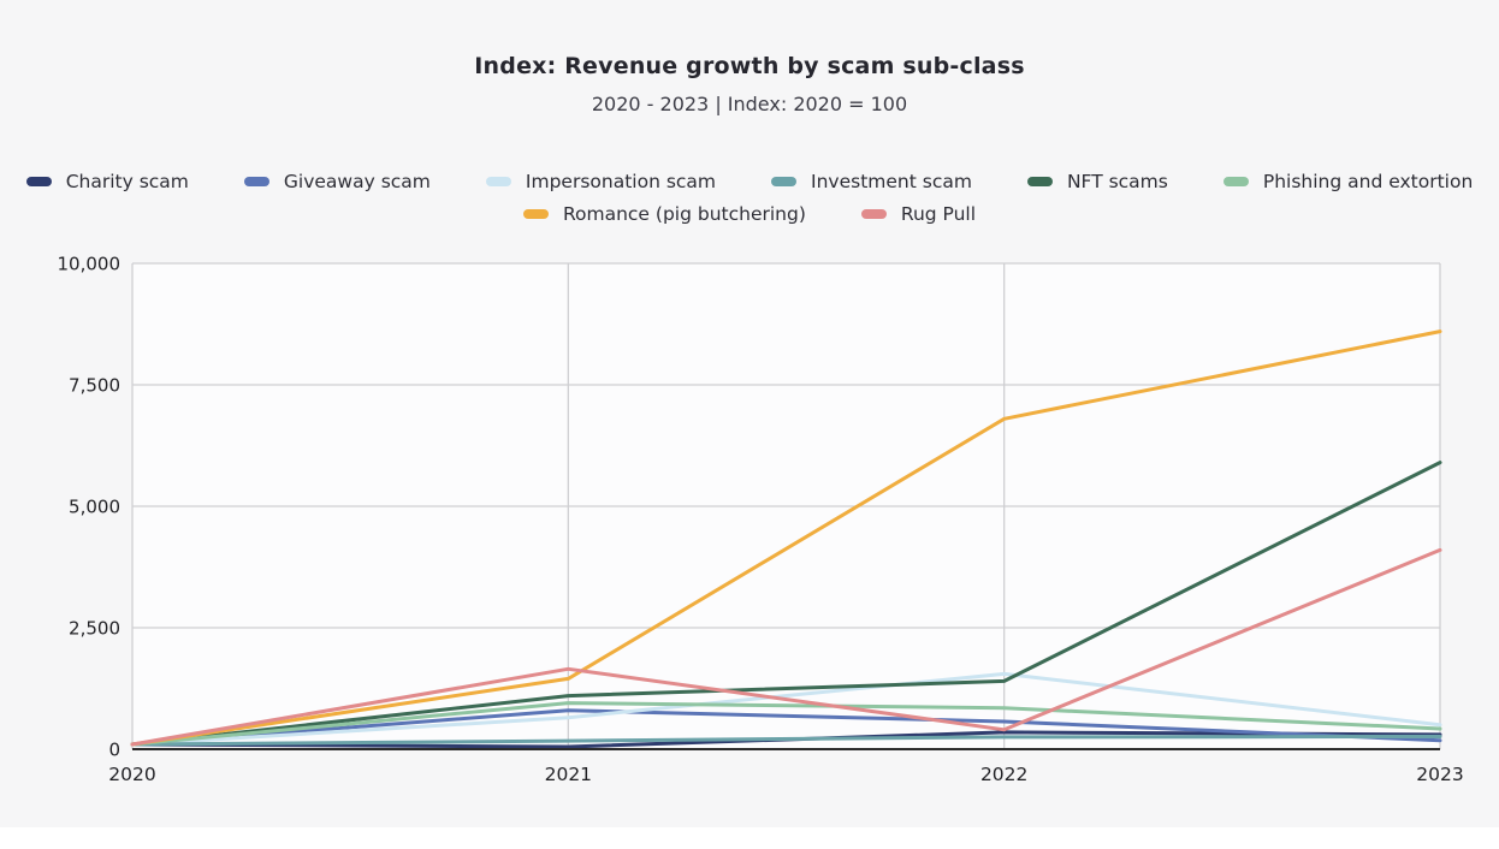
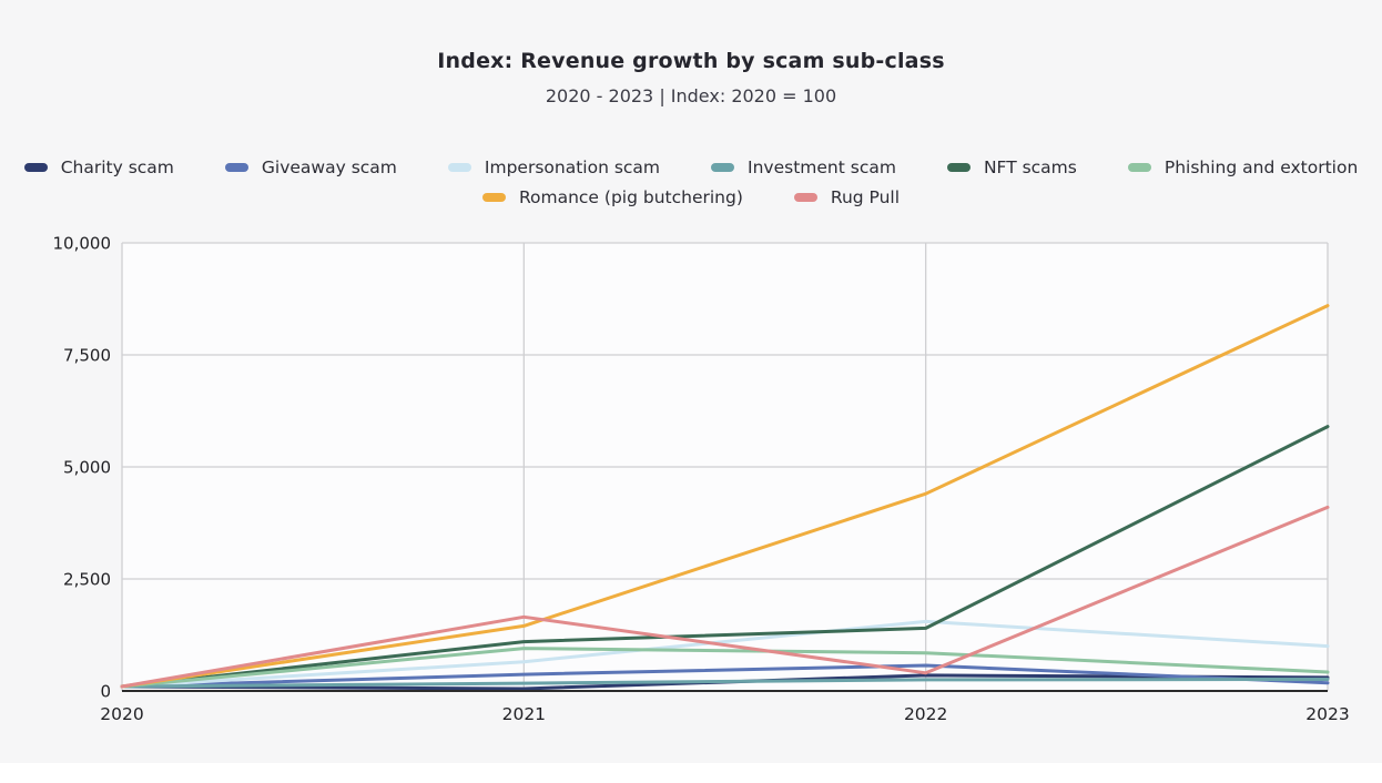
Giveaway scam/2021: 800 -> 400
Romance (pig butchering)/2022: 6800 -> 4400
Impersonation scam/2023: 500 -> 1000
